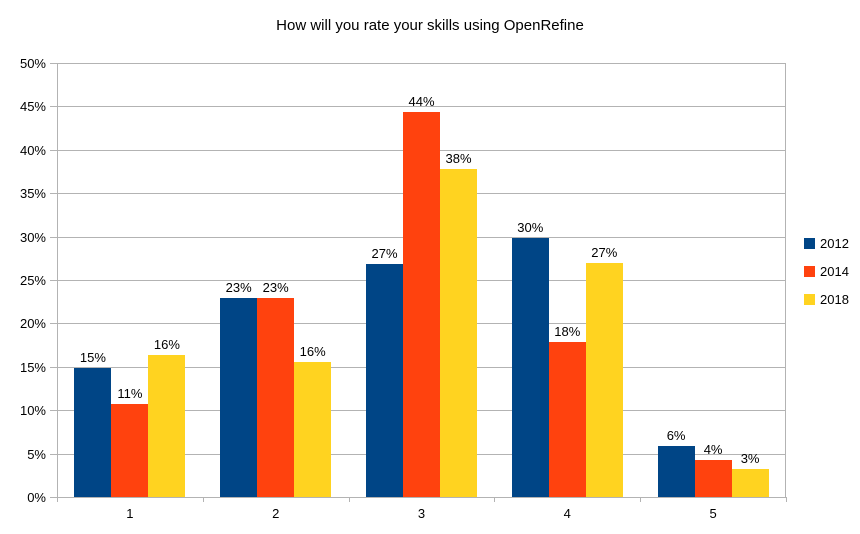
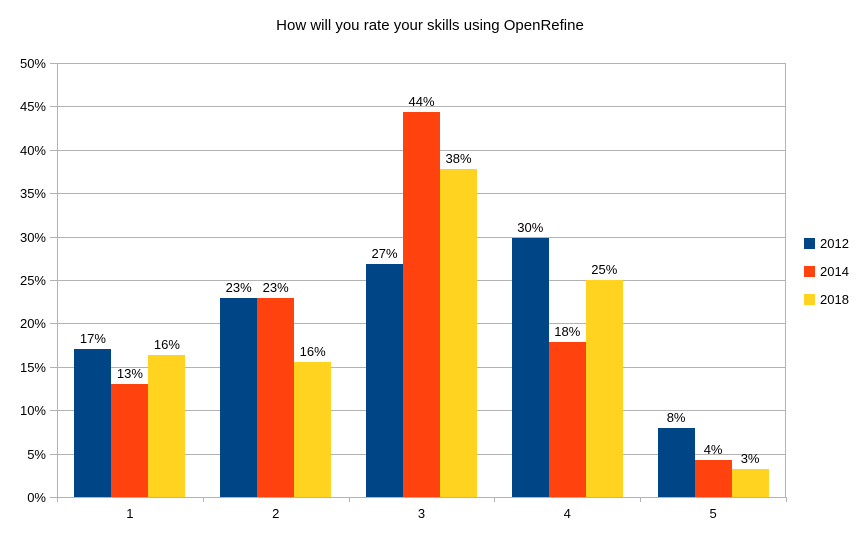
2012/1: 15% -> 17%
2014/1: 11% -> 13%
2018/4: 27% -> 25%
2012/5: 6% -> 8%
